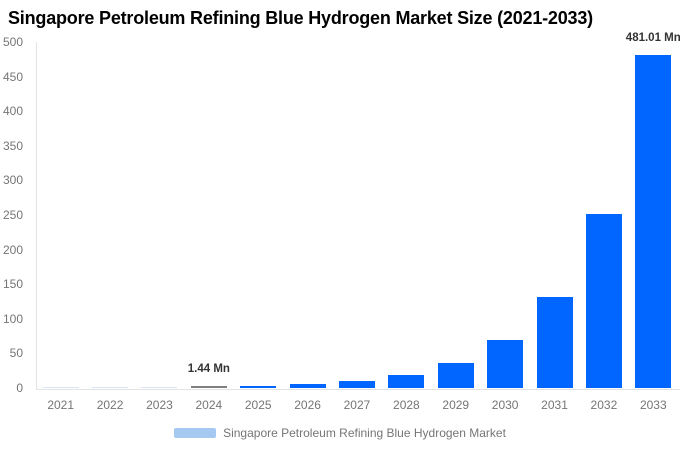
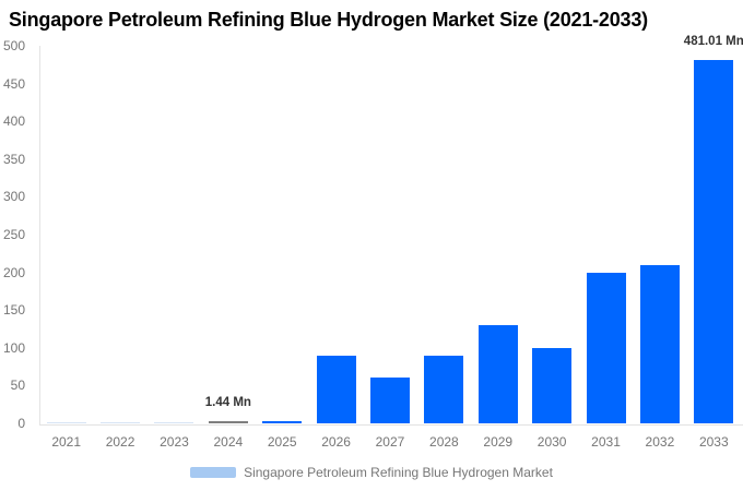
2026: 10 -> 90
2027: 10 -> 60
2028: 20 -> 90
2029: 40 -> 130
2030: 70 -> 100
2031: 130 -> 200
2032: 250 -> 210
